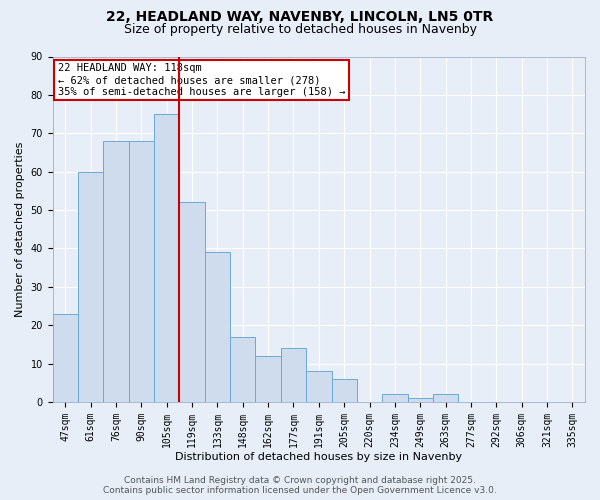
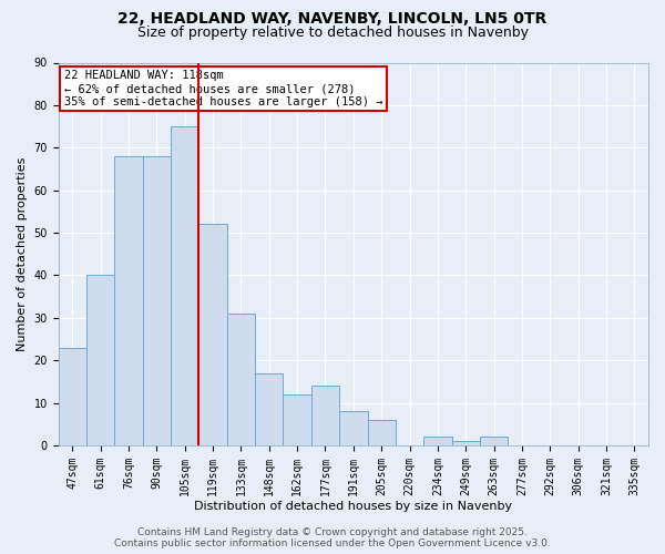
61sqm: 60 -> 40
133sqm: 39 -> 31
